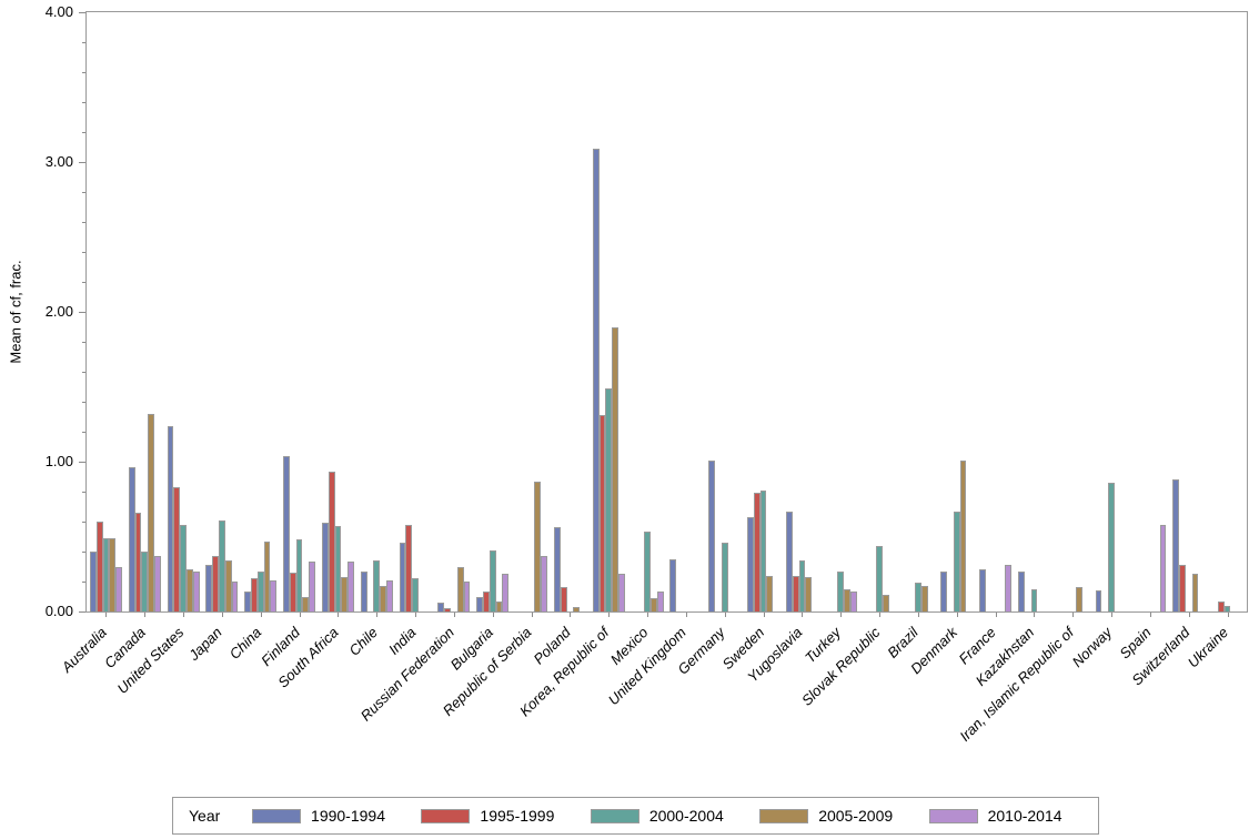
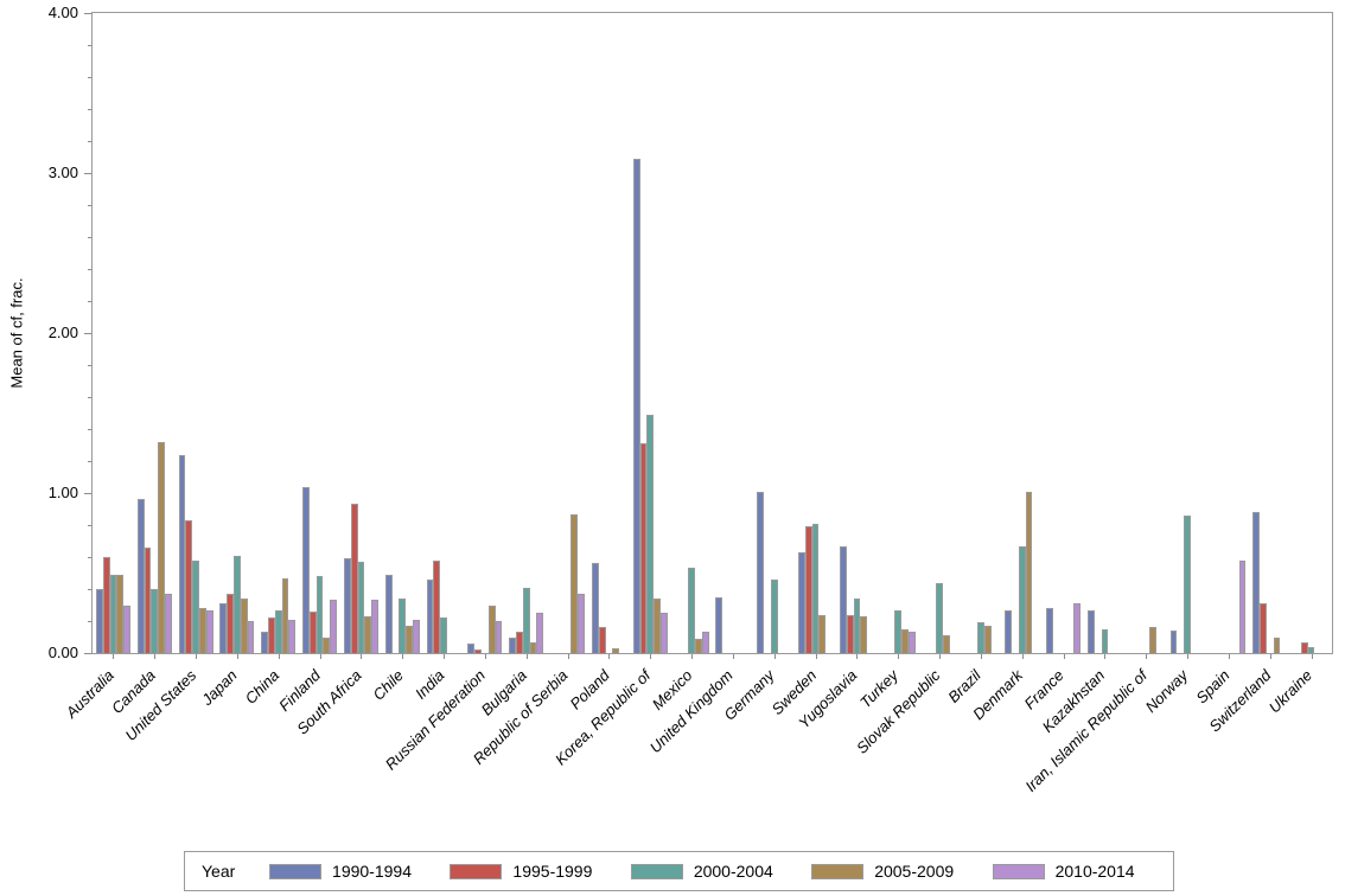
1990-1994/Chile: 0.27 -> 0.49
2005-2009/Korea, Republic of: 1.90 -> 0.34
2005-2009/Switzerland: 0.25 -> 0.10
